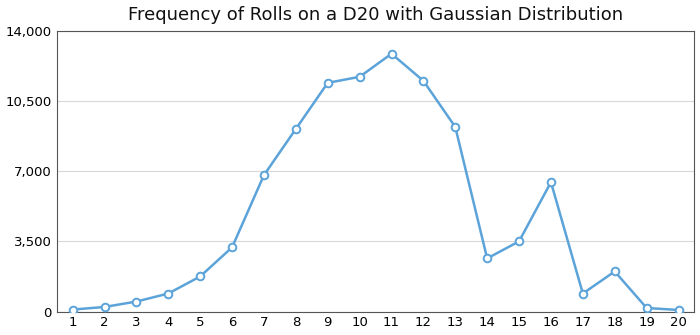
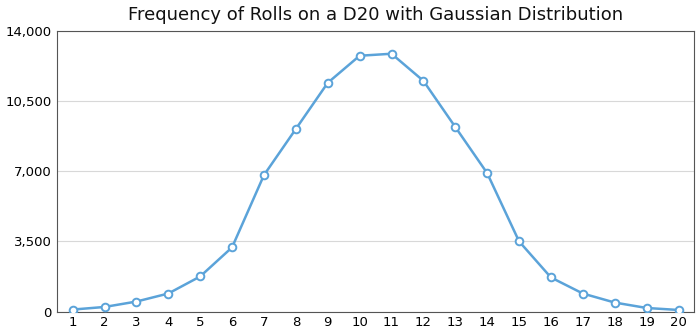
10: 11,700 -> 12,750
14: 2,650 -> 6,900
16: 6,450 -> 1,700
18: 2,000 -> 450
